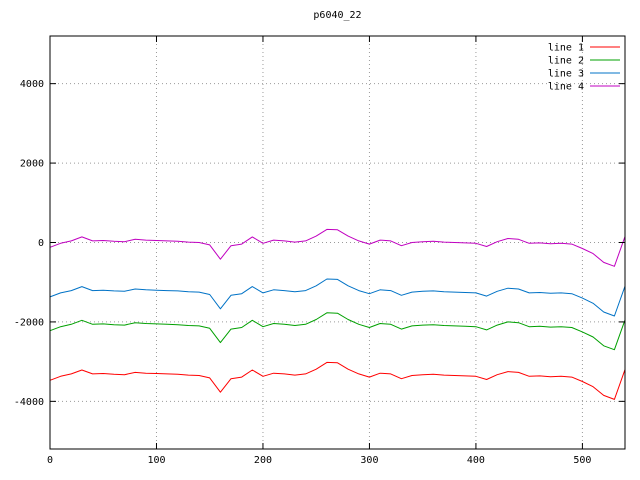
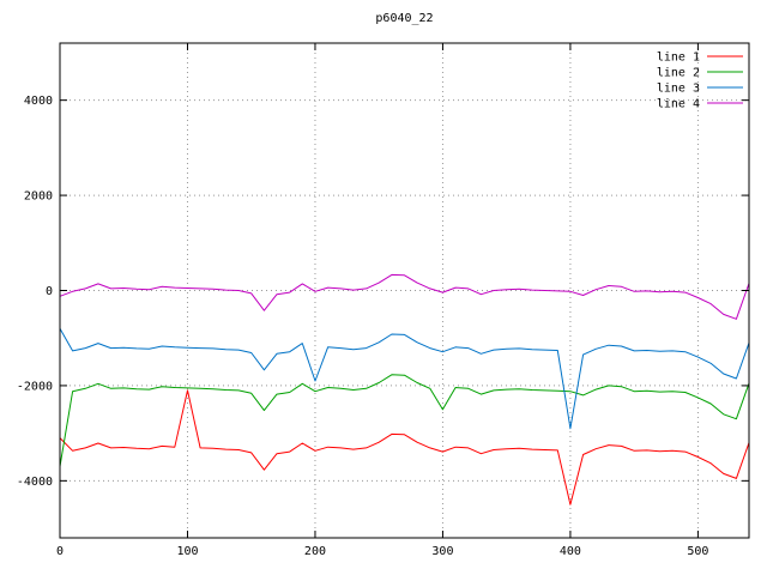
line 1/0: -3500 -> -3100
line 2/0: -2200 -> -3700
line 3/0: -1400 -> -800
line 1/100: -3300 -> -2100
line 3/200: -1300 -> -1900
line 2/300: -2100 -> -2500
line 1/400: -3400 -> -4500
line 3/400: -1300 -> -2900
